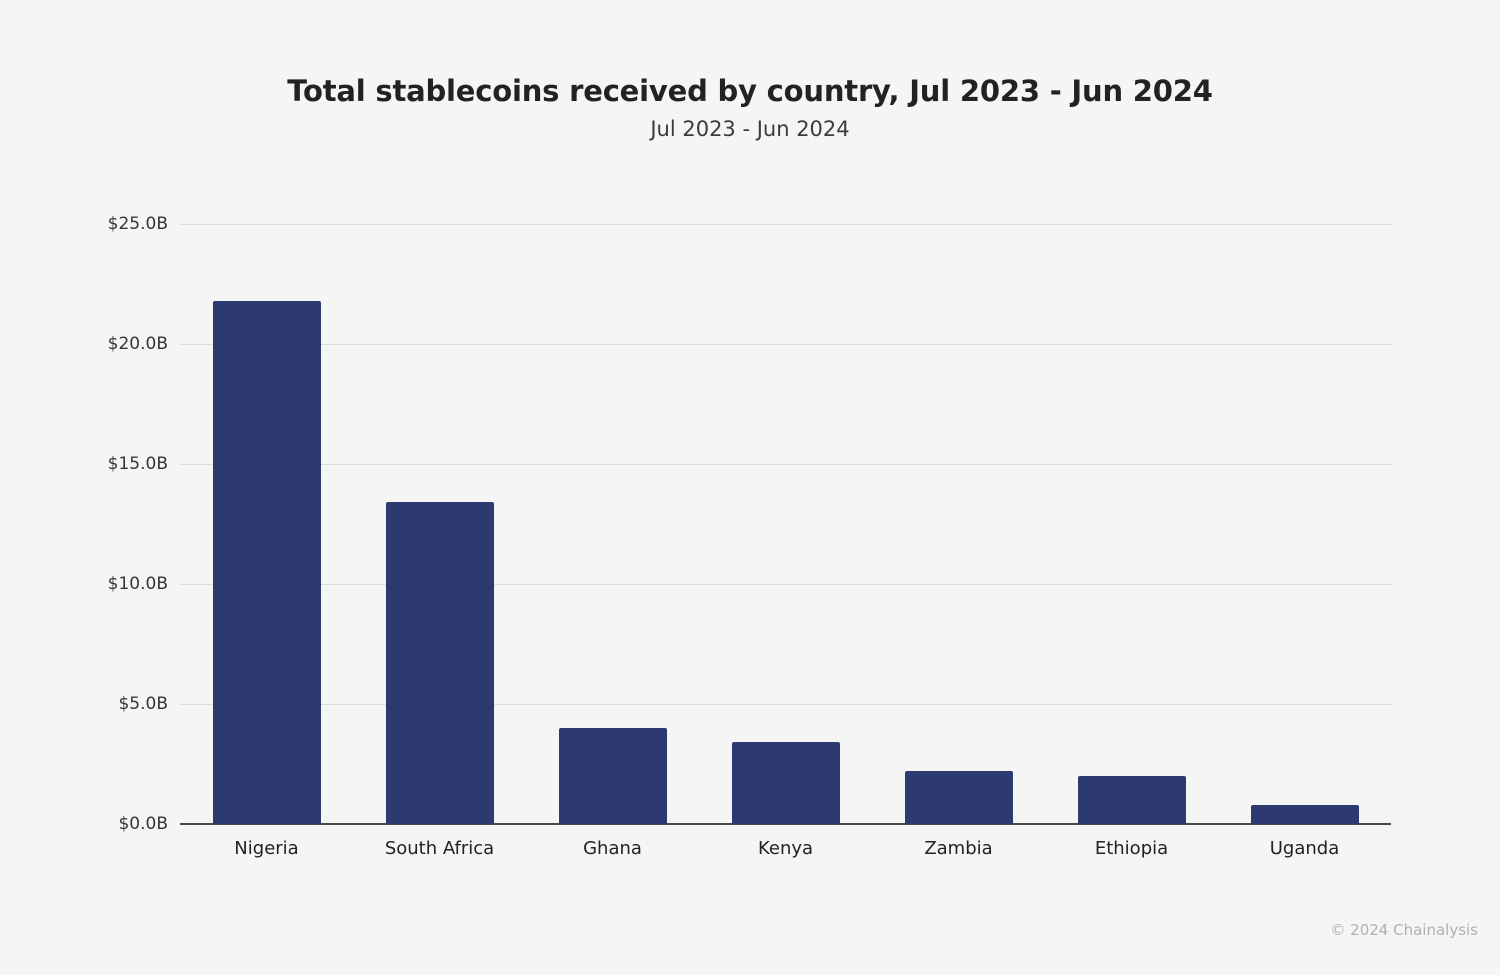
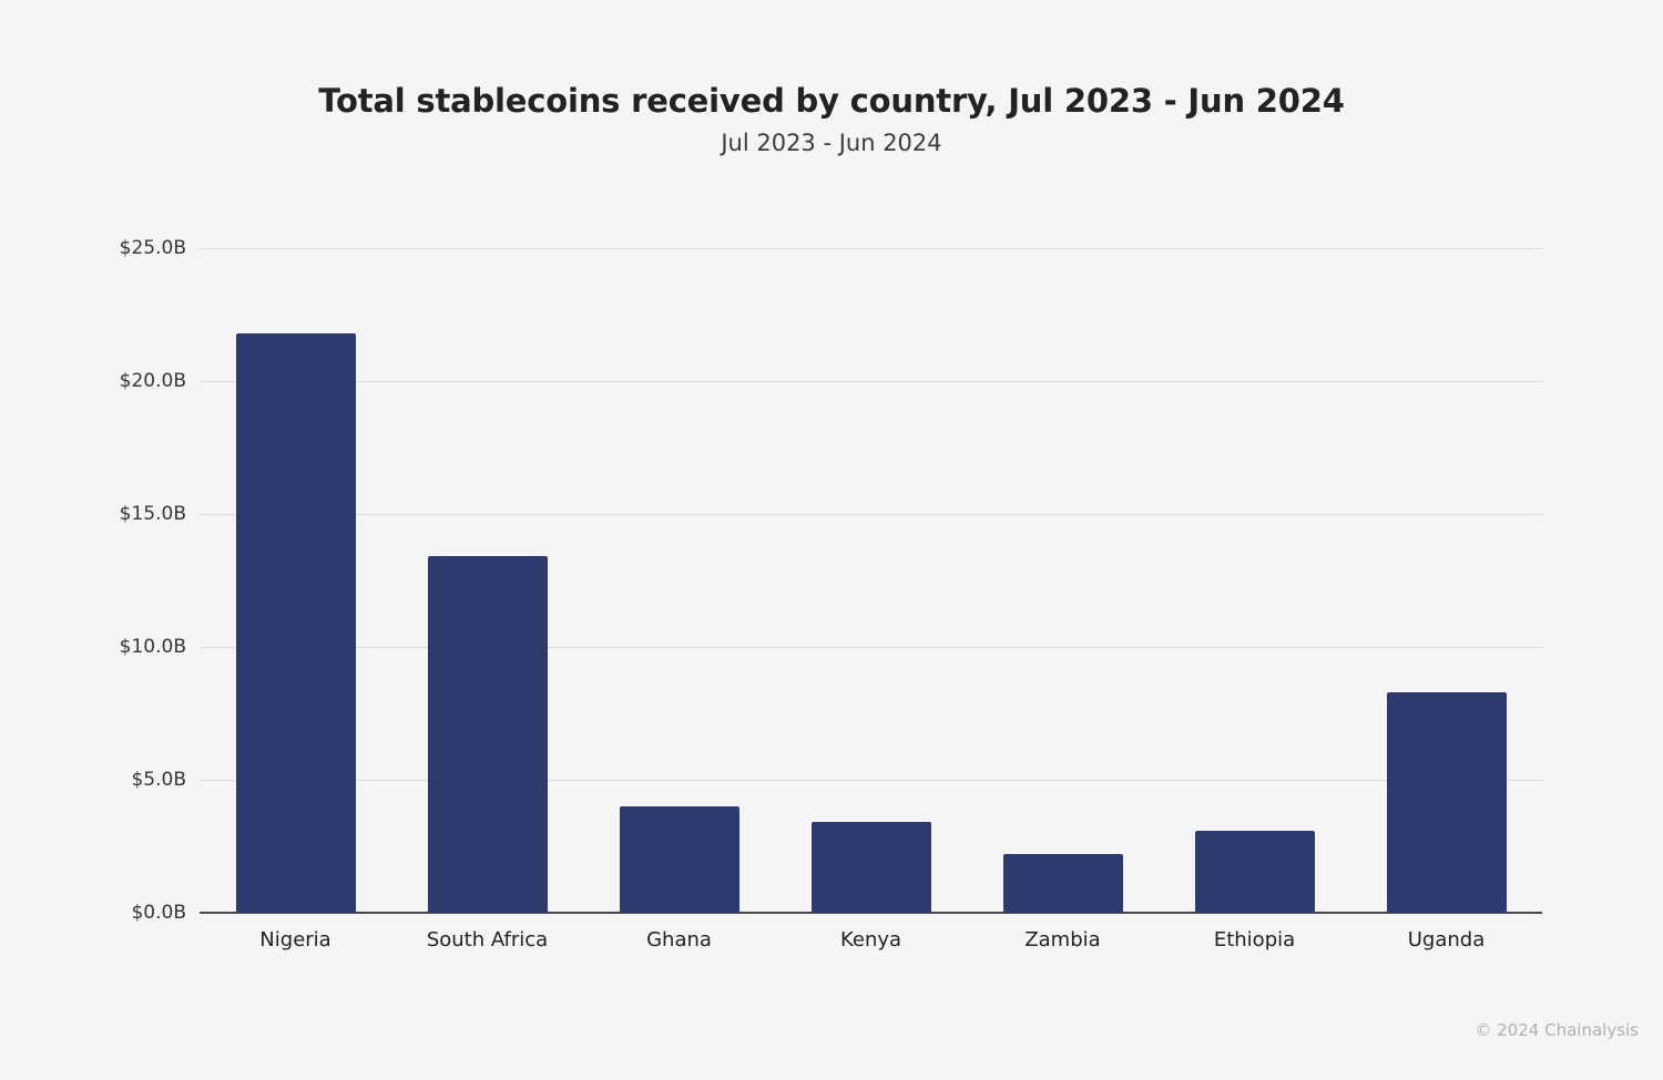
Ethiopia: $2.0B -> $3.1B
Uganda: $0.8B -> $8.3B
